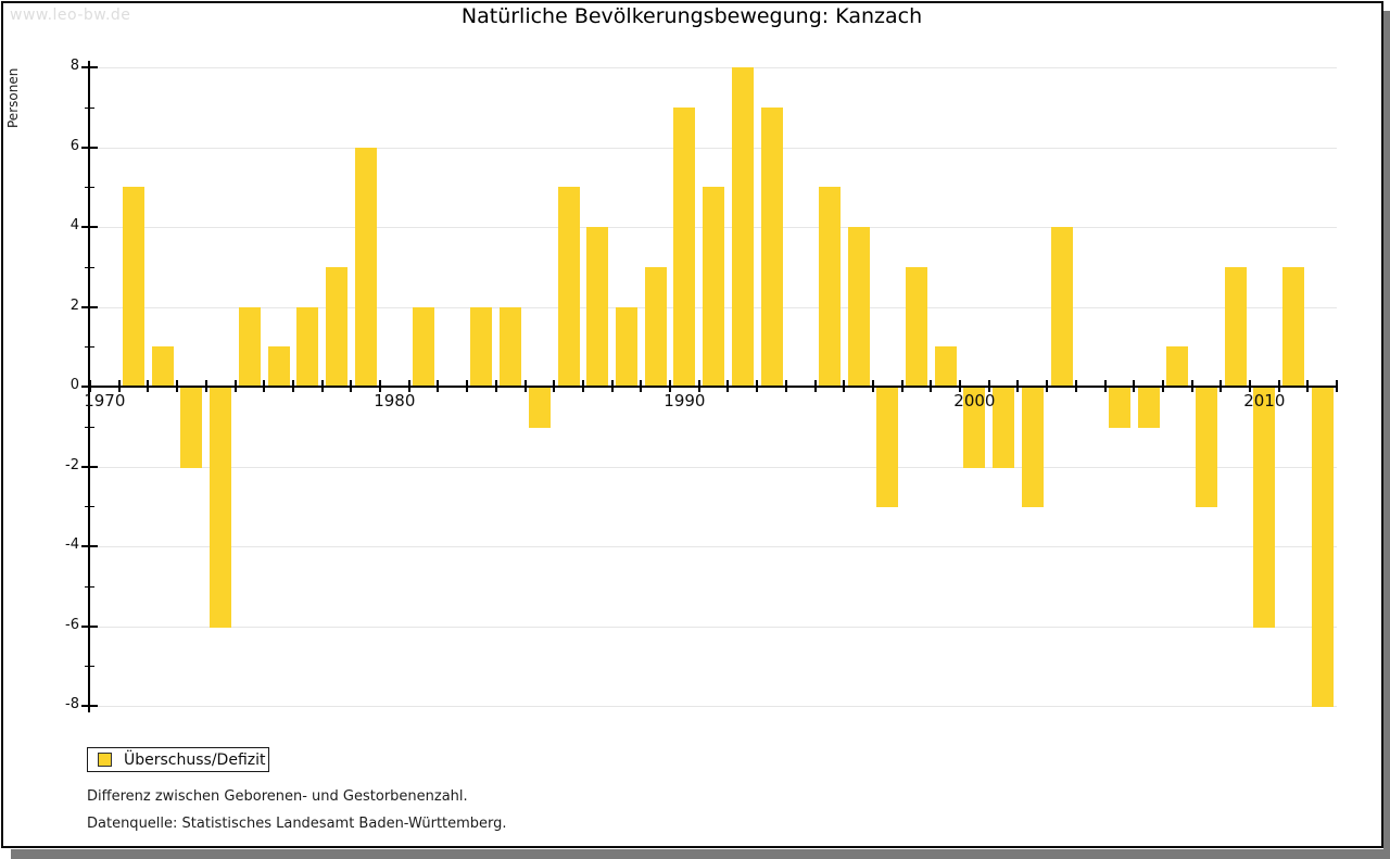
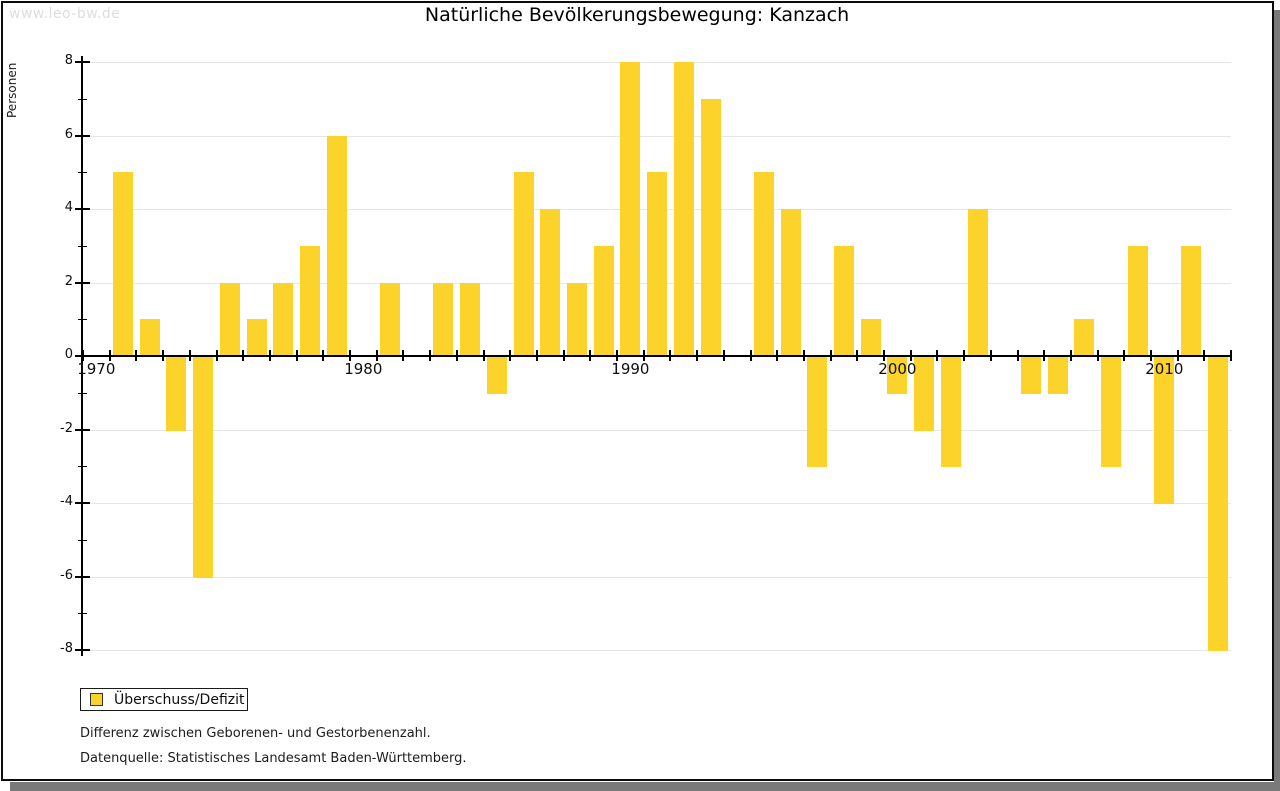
1990: 7 -> 8
2000: -2 -> -1
2010: -6 -> -4
